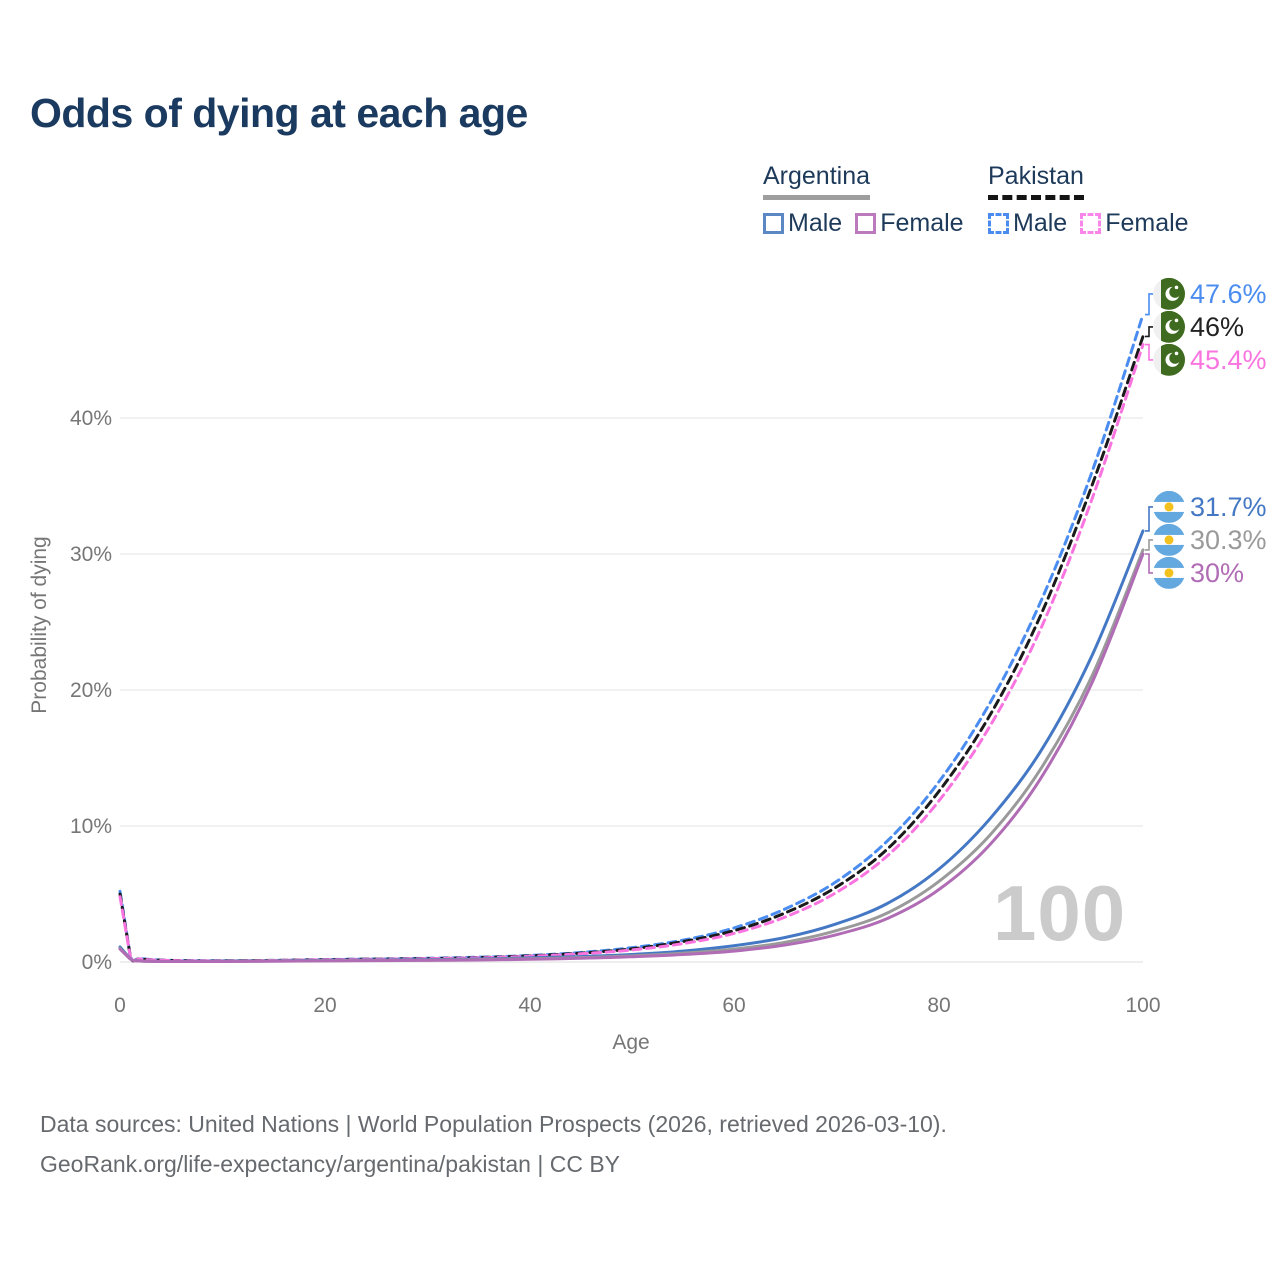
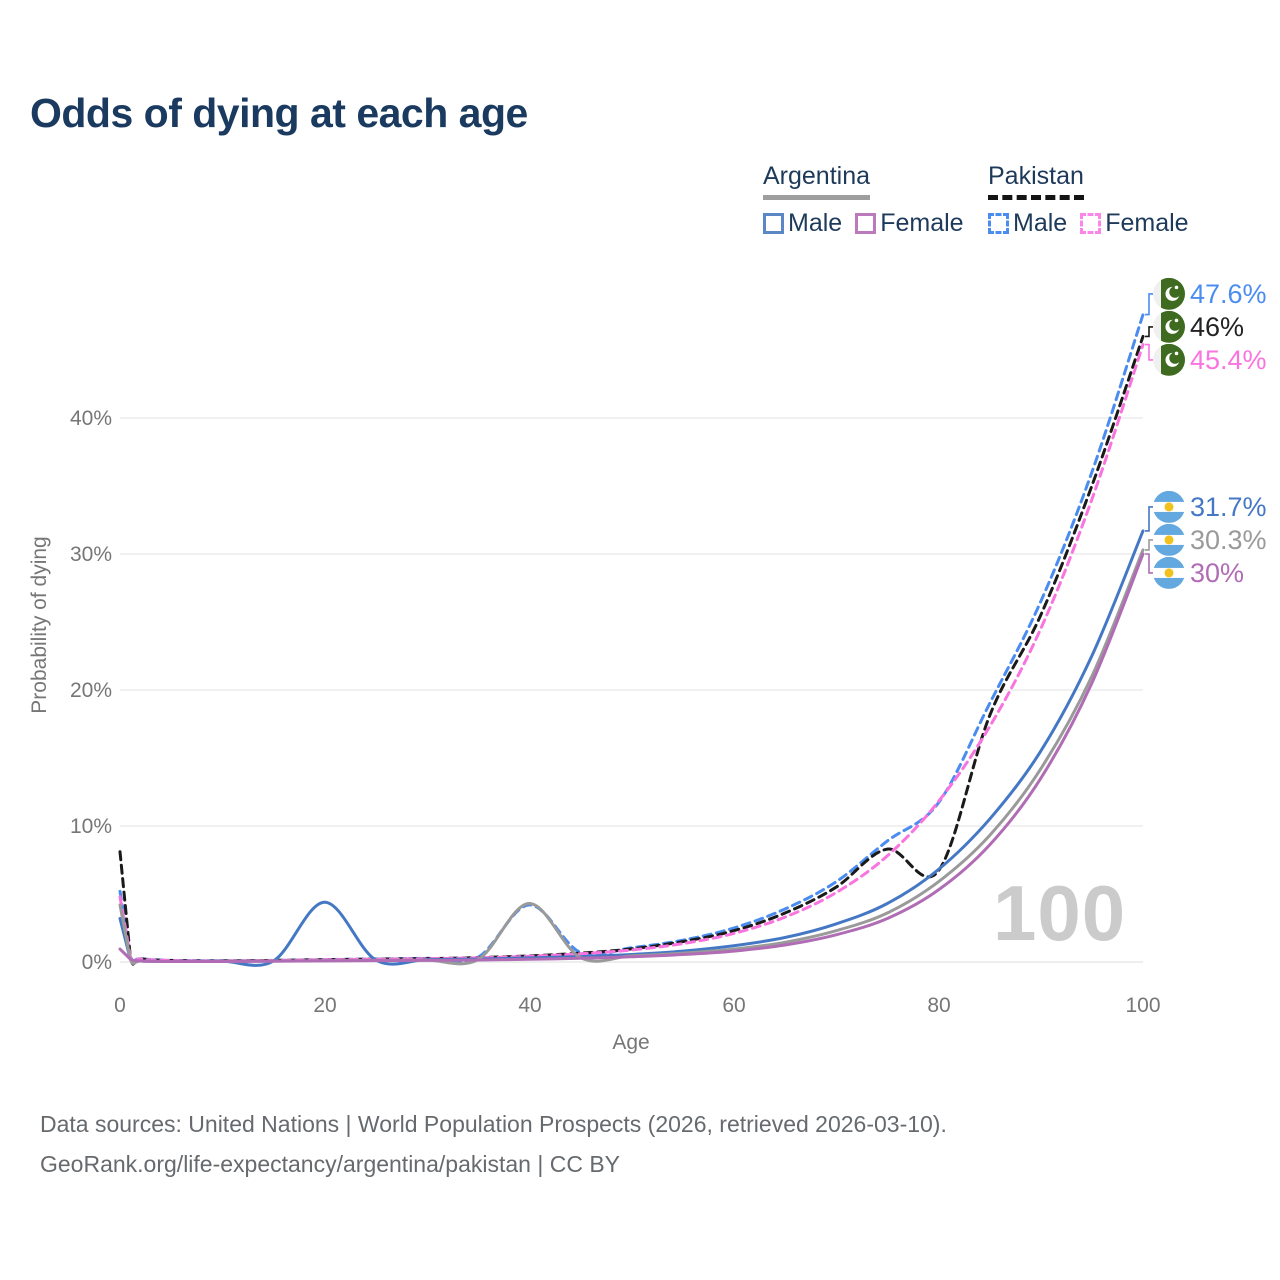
Pakistan/0: 5.0% -> 8.1%
Argentina Male/0: 1.1% -> 3.2%
Argentina/0: 1.0% -> 4.2%
Argentina Male/20: 0.1% -> 4.4%
Pakistan Male/40: 0.5% -> 4.2%
Argentina/40: 0.2% -> 4.3%
Pakistan Male/80: 13.2% -> 11.7%
Pakistan/80: 12.5% -> 6.7%
